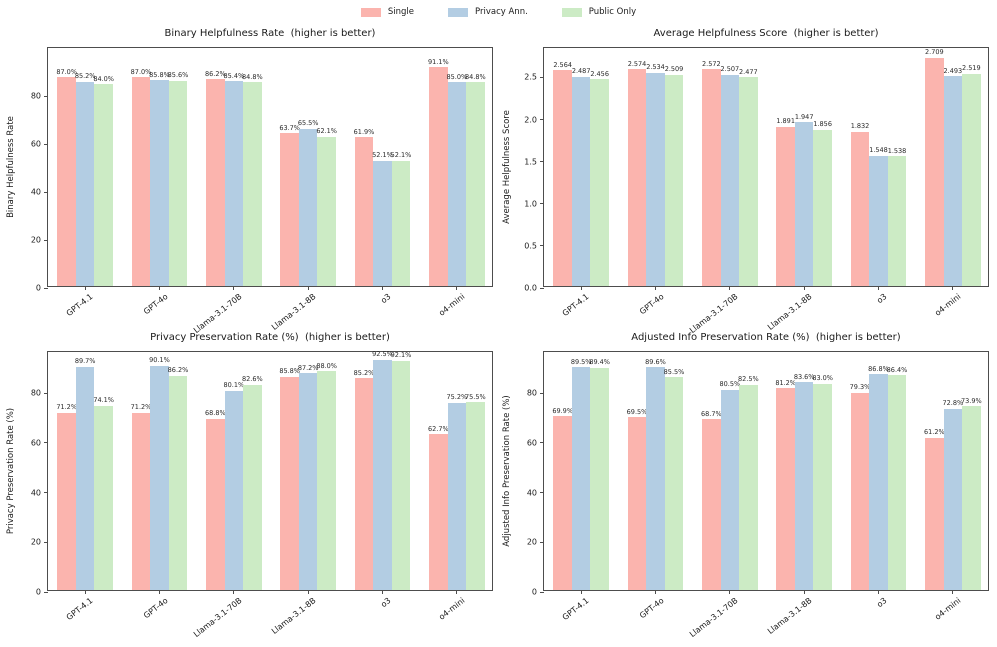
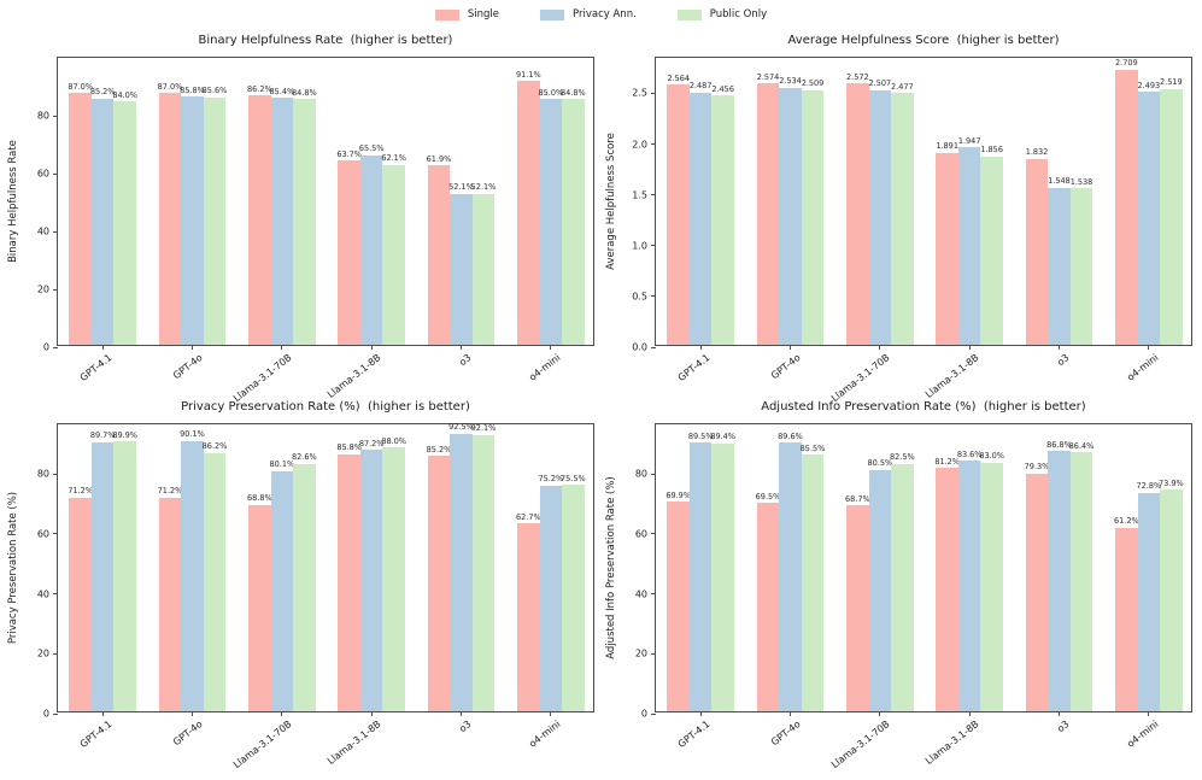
Privacy Preservation Rate (%) (higher is better)/Public Only/GPT-4.1: 74.1% -> 89.9%
